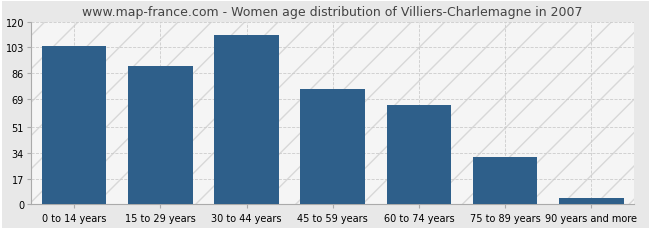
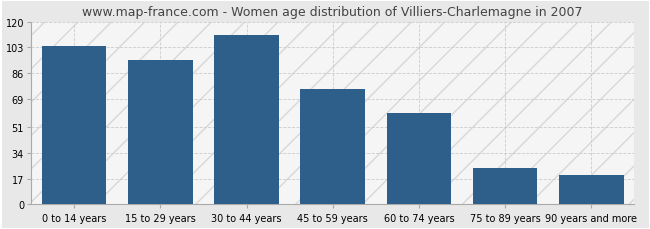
15 to 29 years: 91 -> 95
60 to 74 years: 65 -> 60
75 to 89 years: 31 -> 24
90 years and more: 4 -> 19
